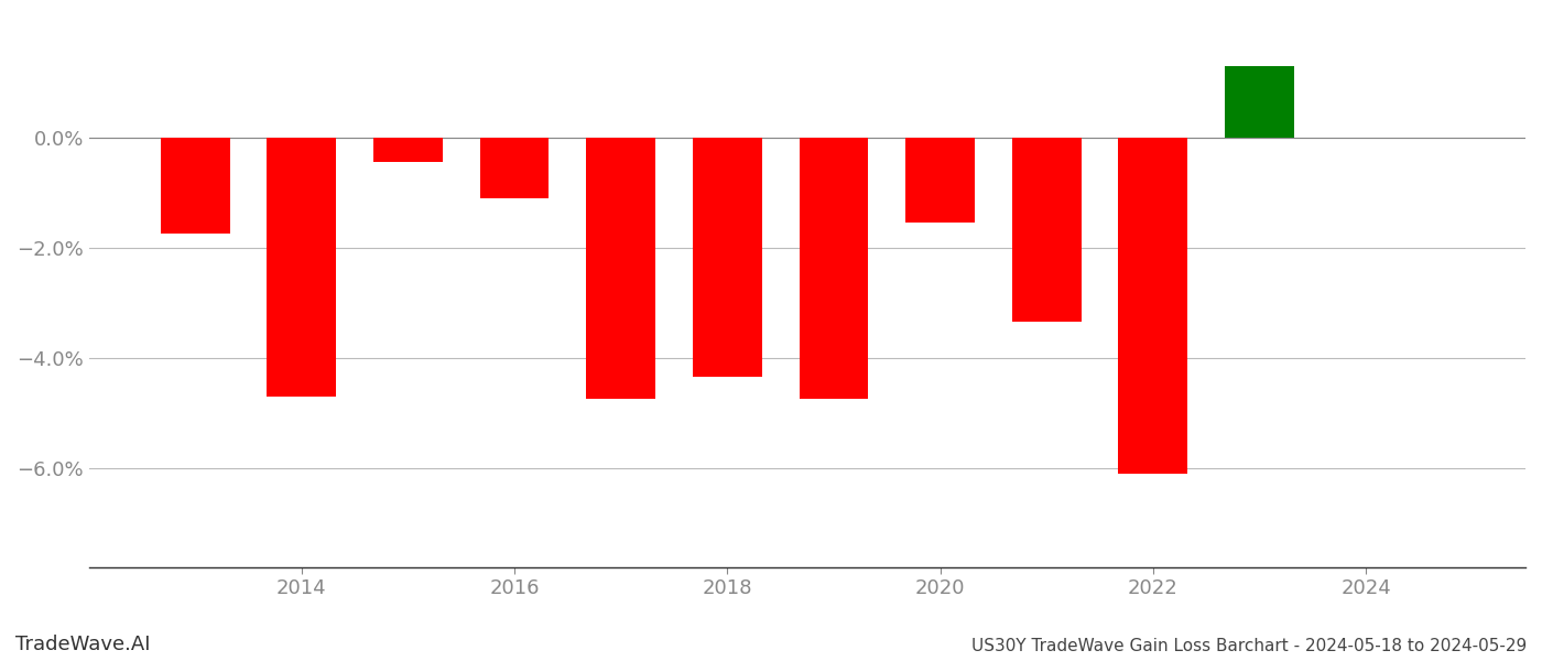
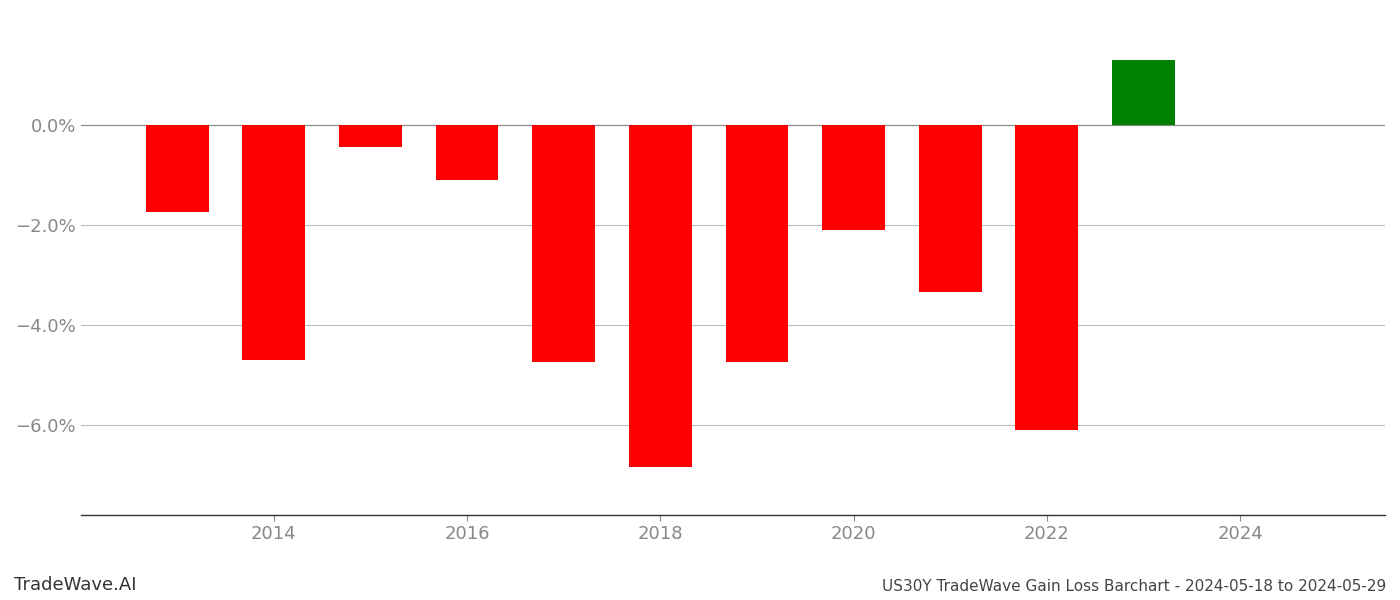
2018: -4.35% -> -6.85%
2020: -1.55% -> -2.10%
